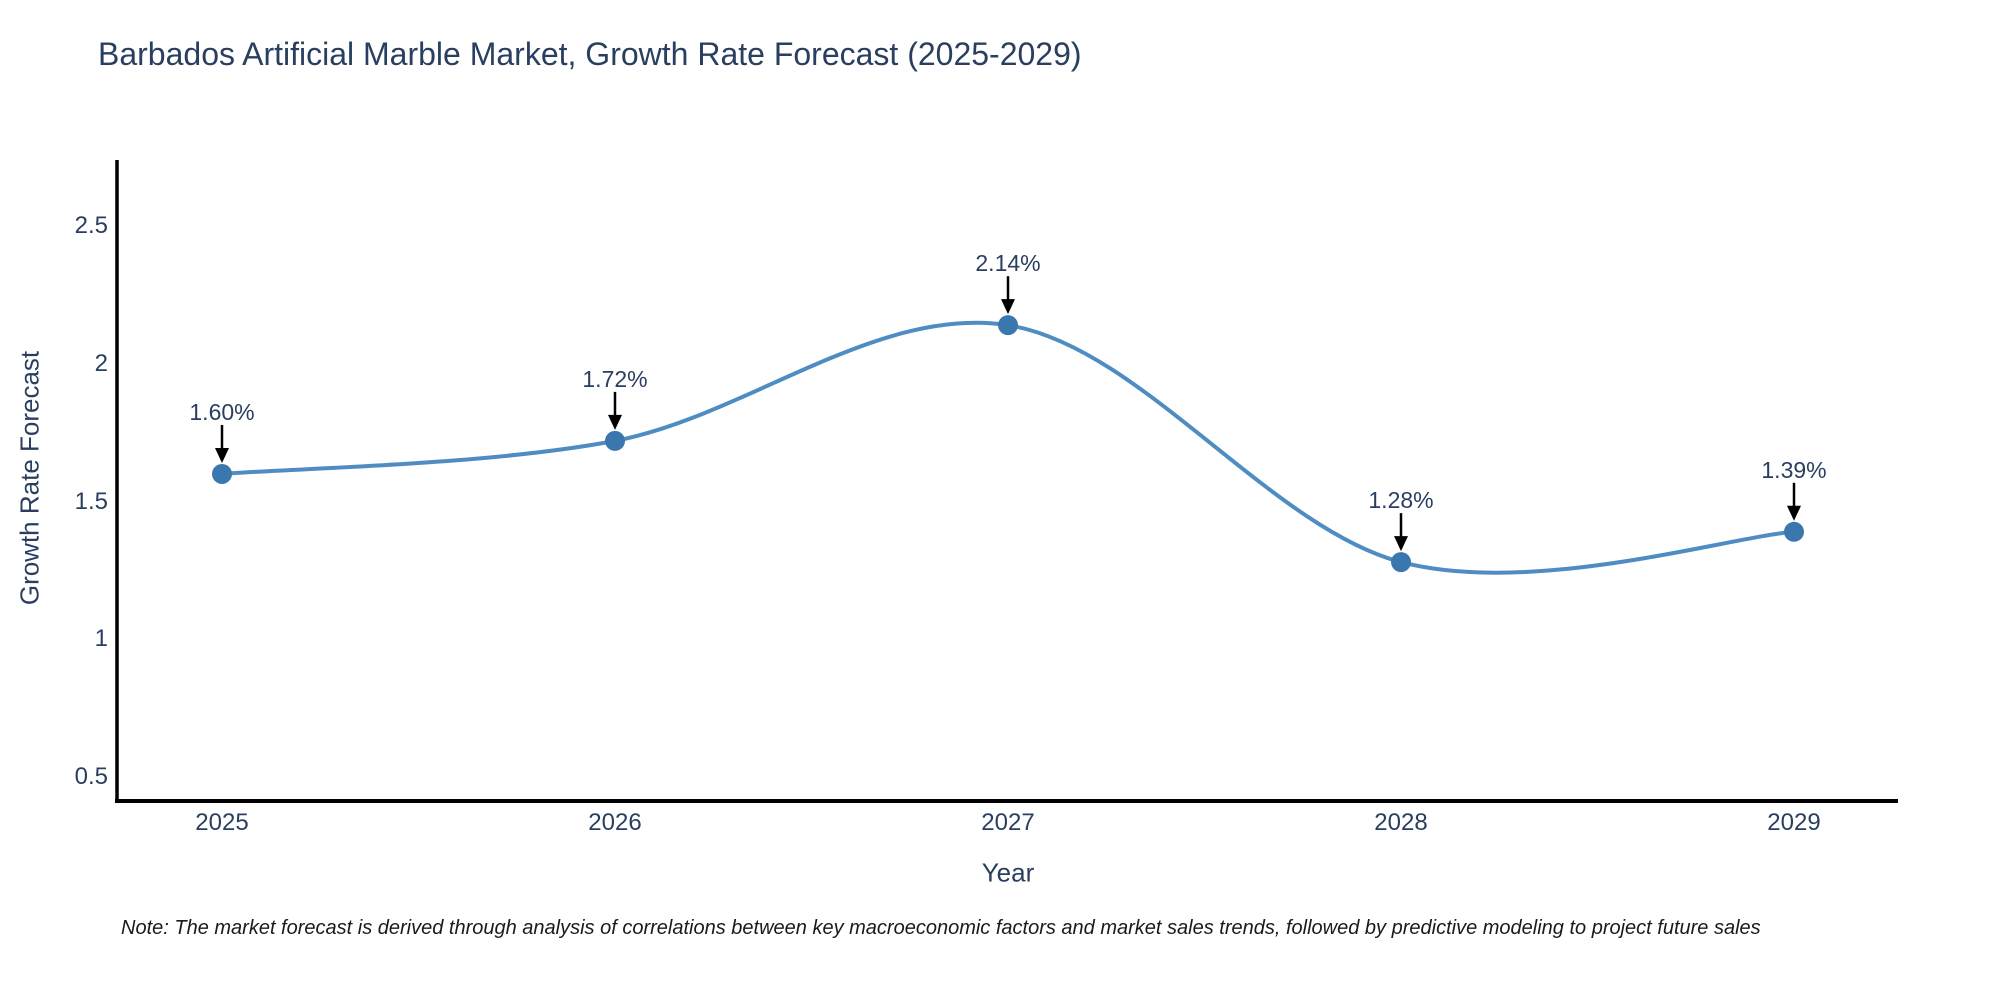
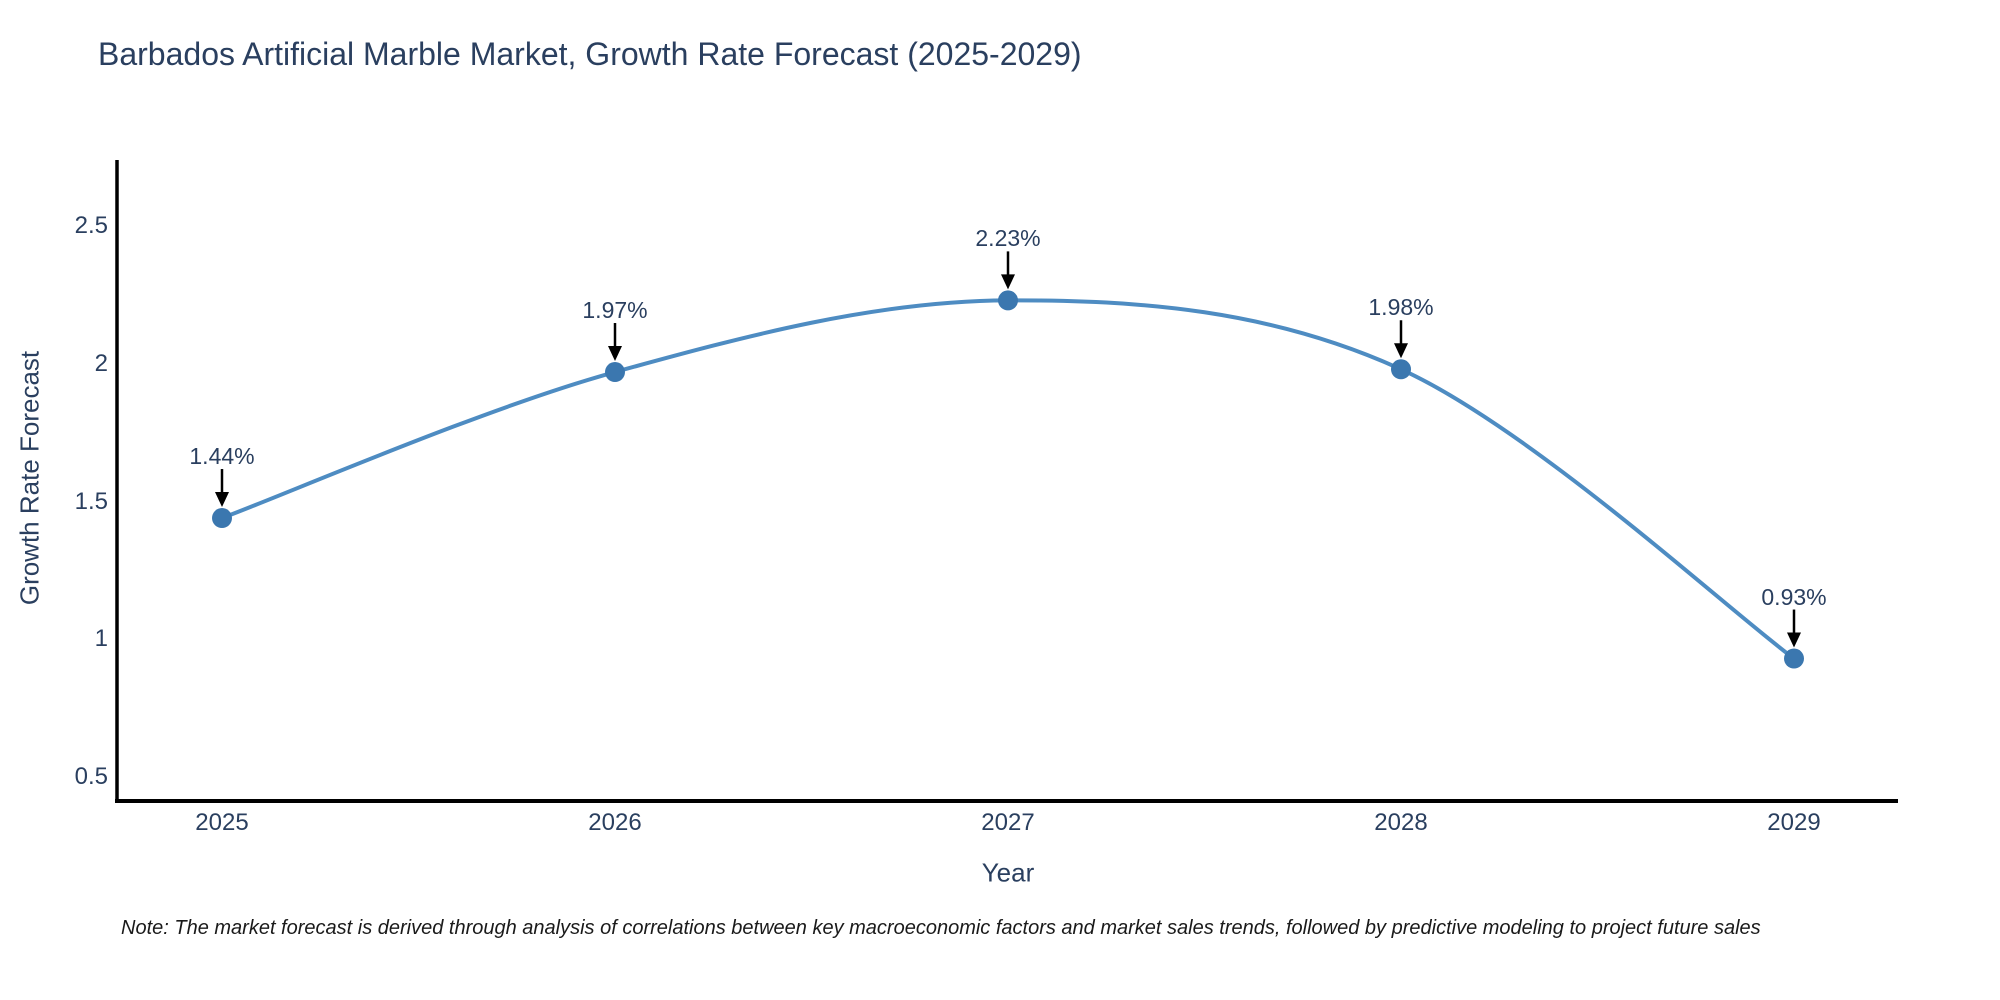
2025: 1.60% -> 1.44%
2026: 1.72% -> 1.97%
2027: 2.14% -> 2.23%
2028: 1.28% -> 1.98%
2029: 1.39% -> 0.93%
